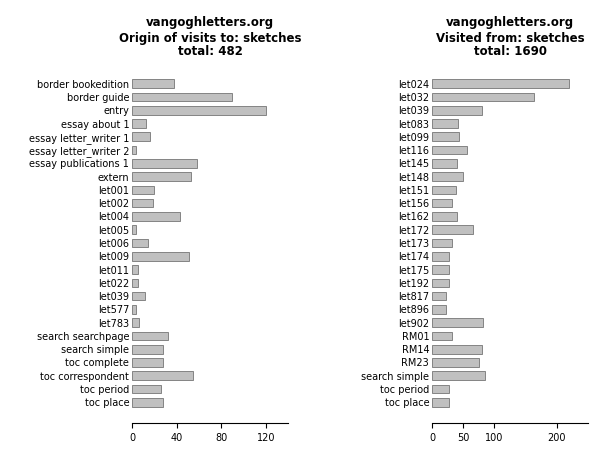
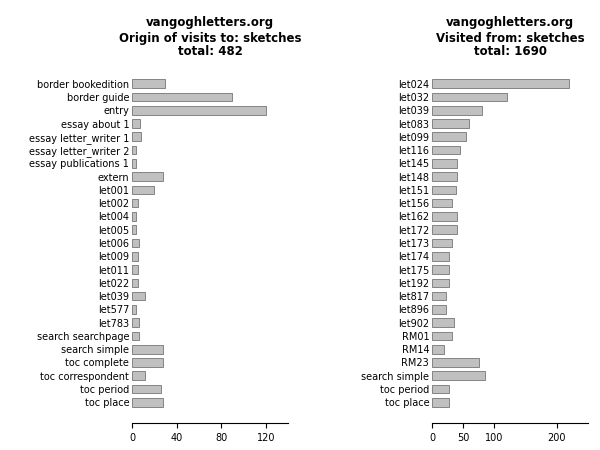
border bookedition: 38 -> 30
essay about 1: 13 -> 7
essay letter_writer 1: 16 -> 8
essay publications 1: 58 -> 4
extern: 53 -> 28
let002: 19 -> 5
let004: 43 -> 4
let006: 14 -> 6
let009: 51 -> 5
search searchpage: 32 -> 6
toc correspondent: 55 -> 12
let032: 164 -> 120
let083: 42 -> 60
let099: 44 -> 55
let116: 56 -> 45
let148: 50 -> 40
let172: 66 -> 40
let902: 82 -> 35
RM14: 80 -> 20
